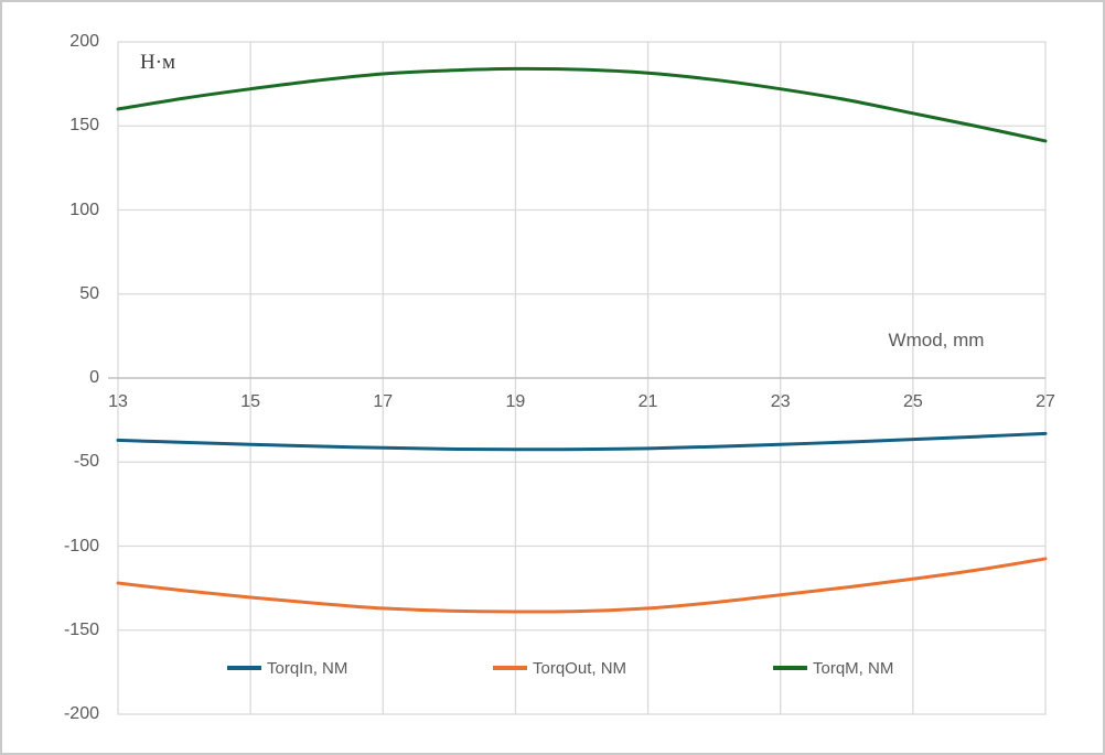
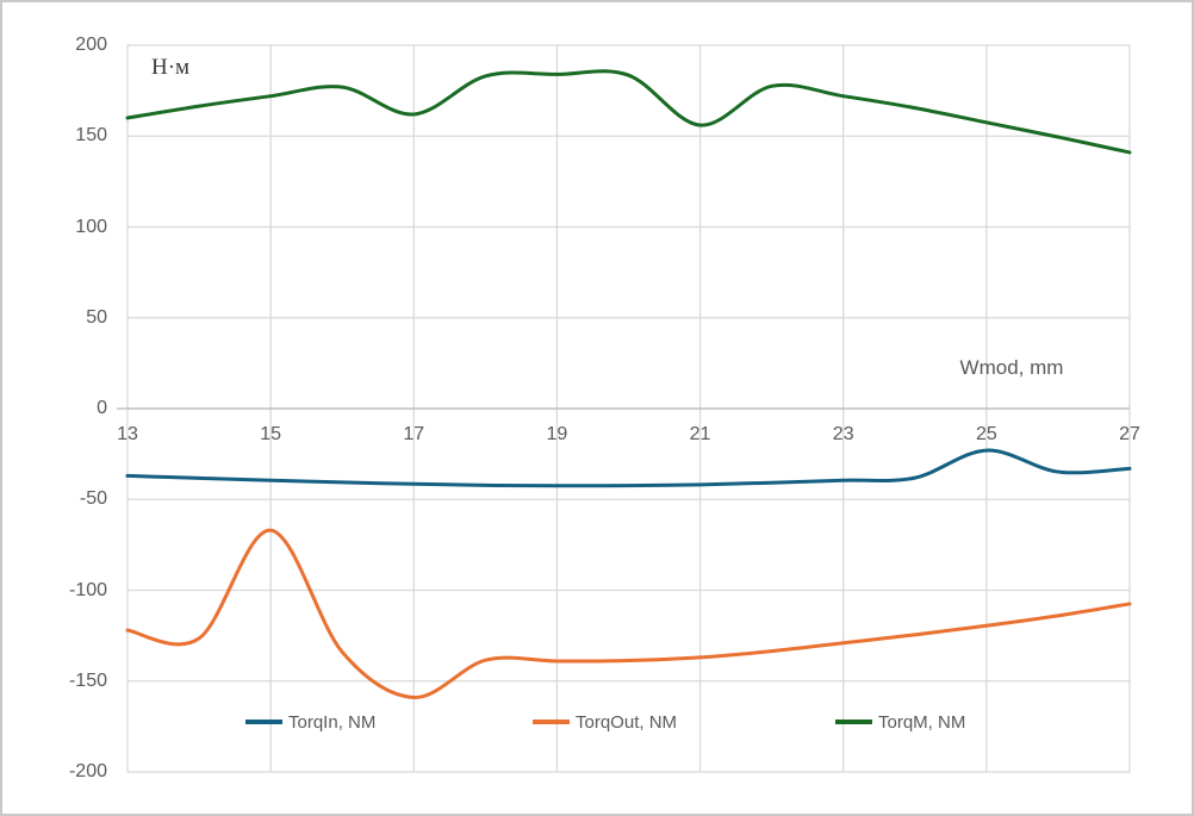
TorqOut, NM/15: -130 -> -67
TorqOut, NM/17: -137 -> -159
TorqM, NM/17: 181 -> 162
TorqM, NM/21: 182 -> 156
TorqIn, NM/25: -36 -> -23
